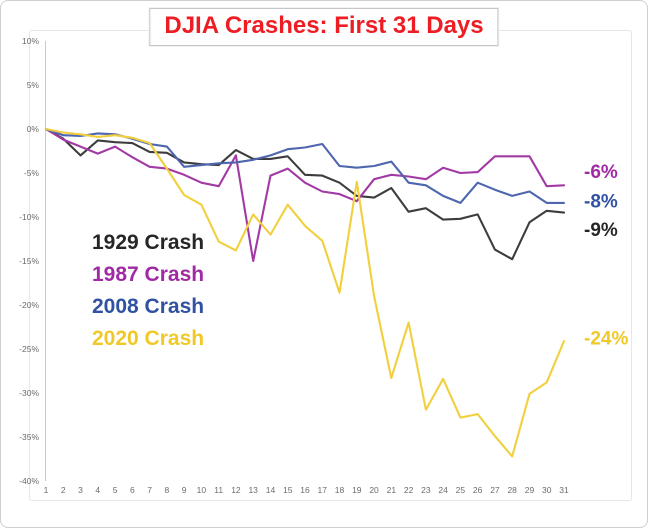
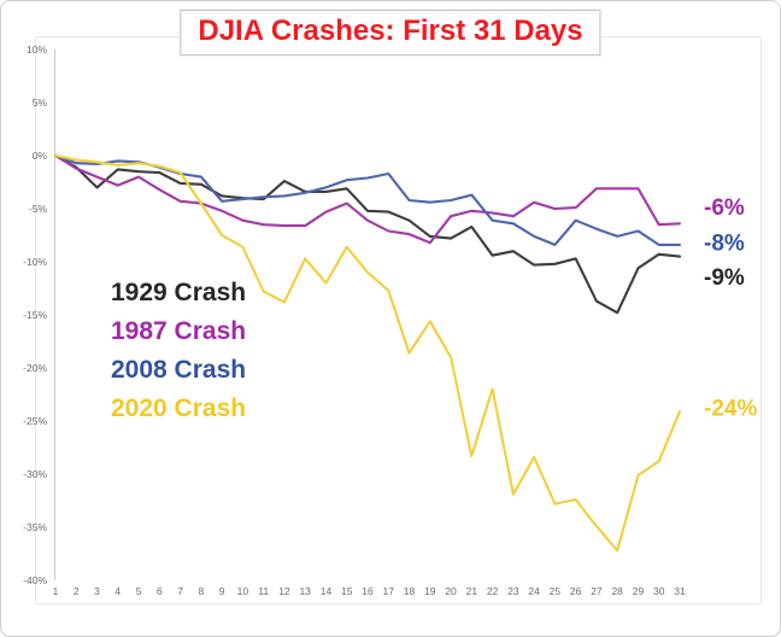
1987 Crash/12: -3% -> -7%
1987 Crash/13: -15% -> -7%
2020 Crash/19: -6% -> -16%
